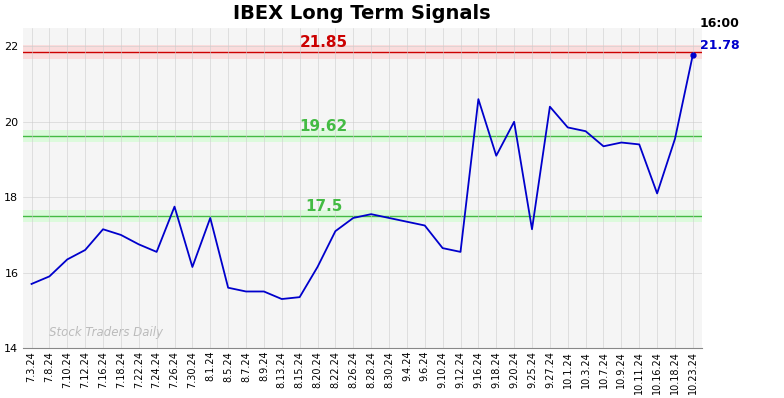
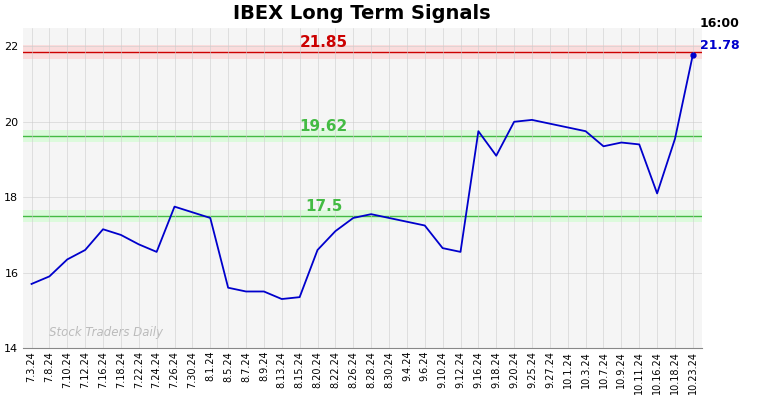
7.30.24: 16.15 -> 17.60
8.20.24: 16.15 -> 16.60
9.16.24: 20.60 -> 19.75
9.25.24: 17.15 -> 20.05
9.27.24: 20.40 -> 19.95
